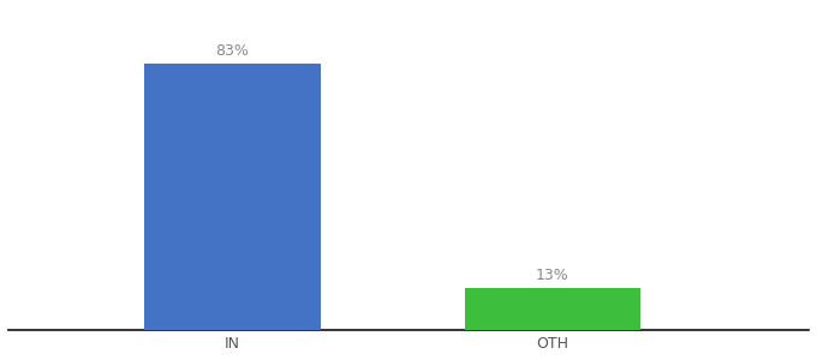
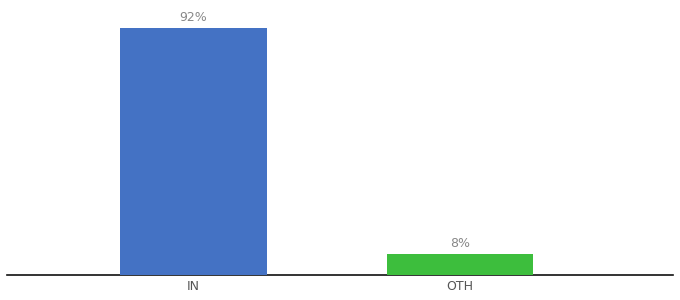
IN: 83% -> 92%
OTH: 13% -> 8%
